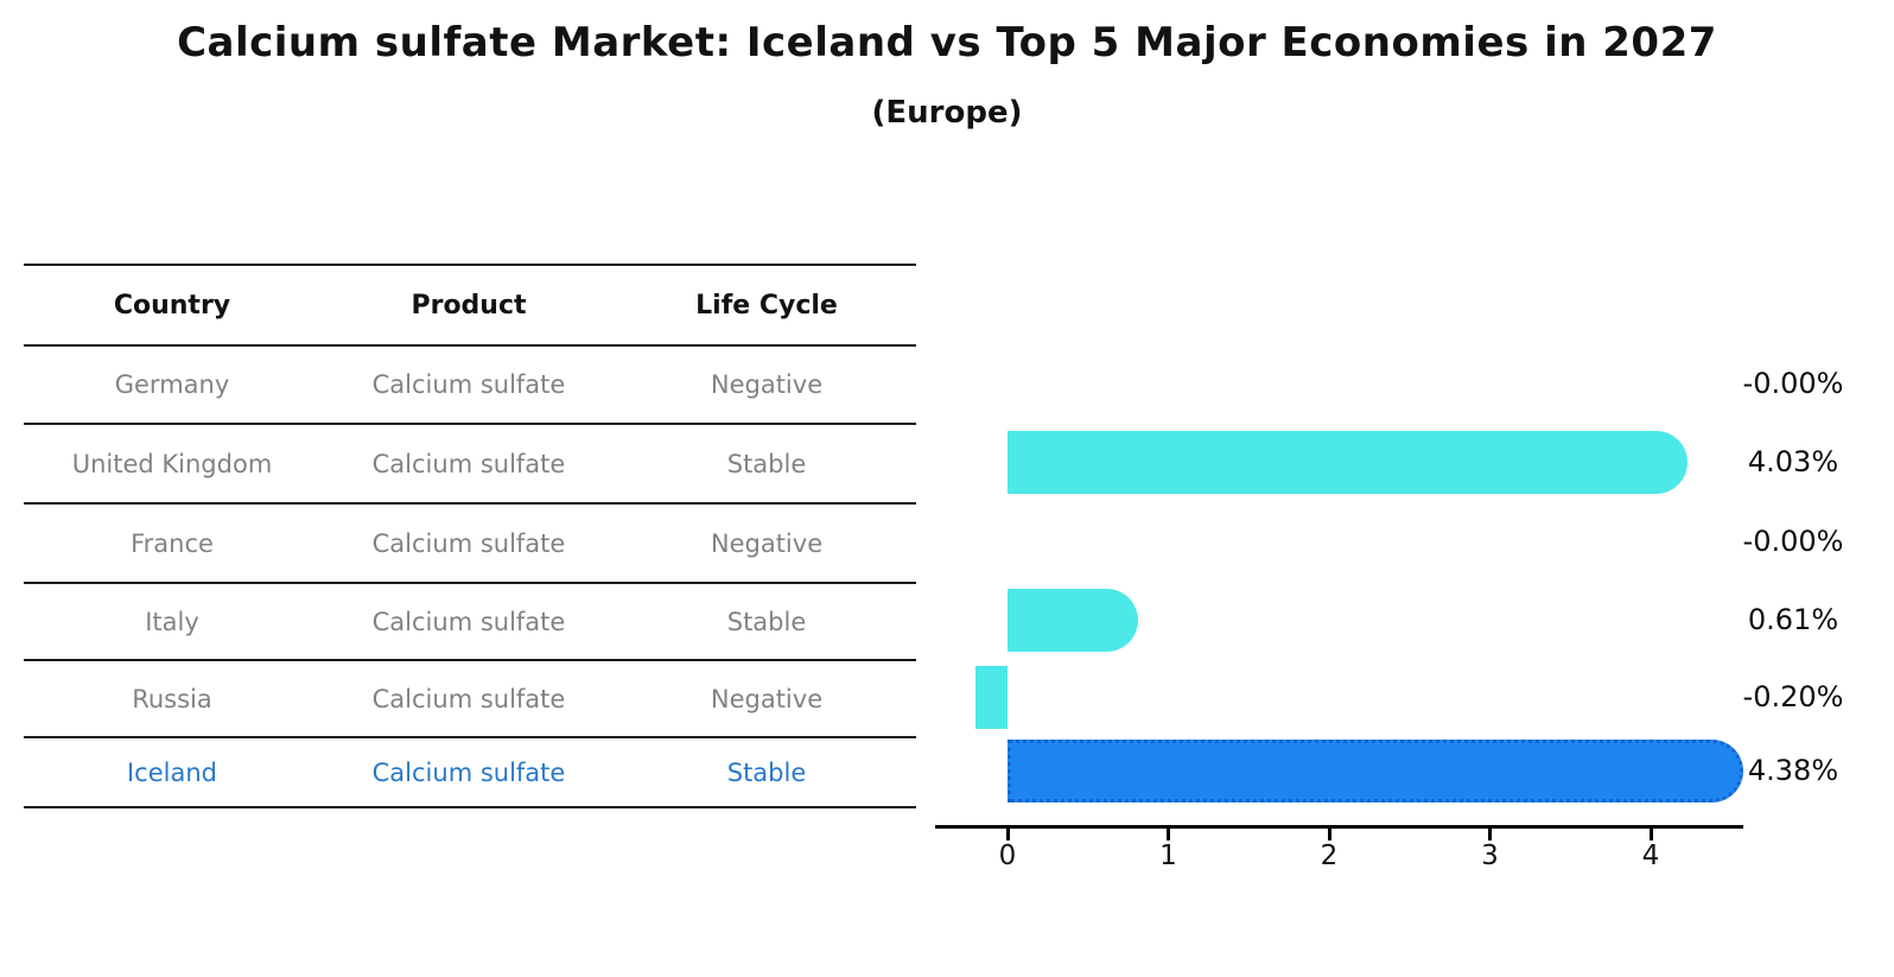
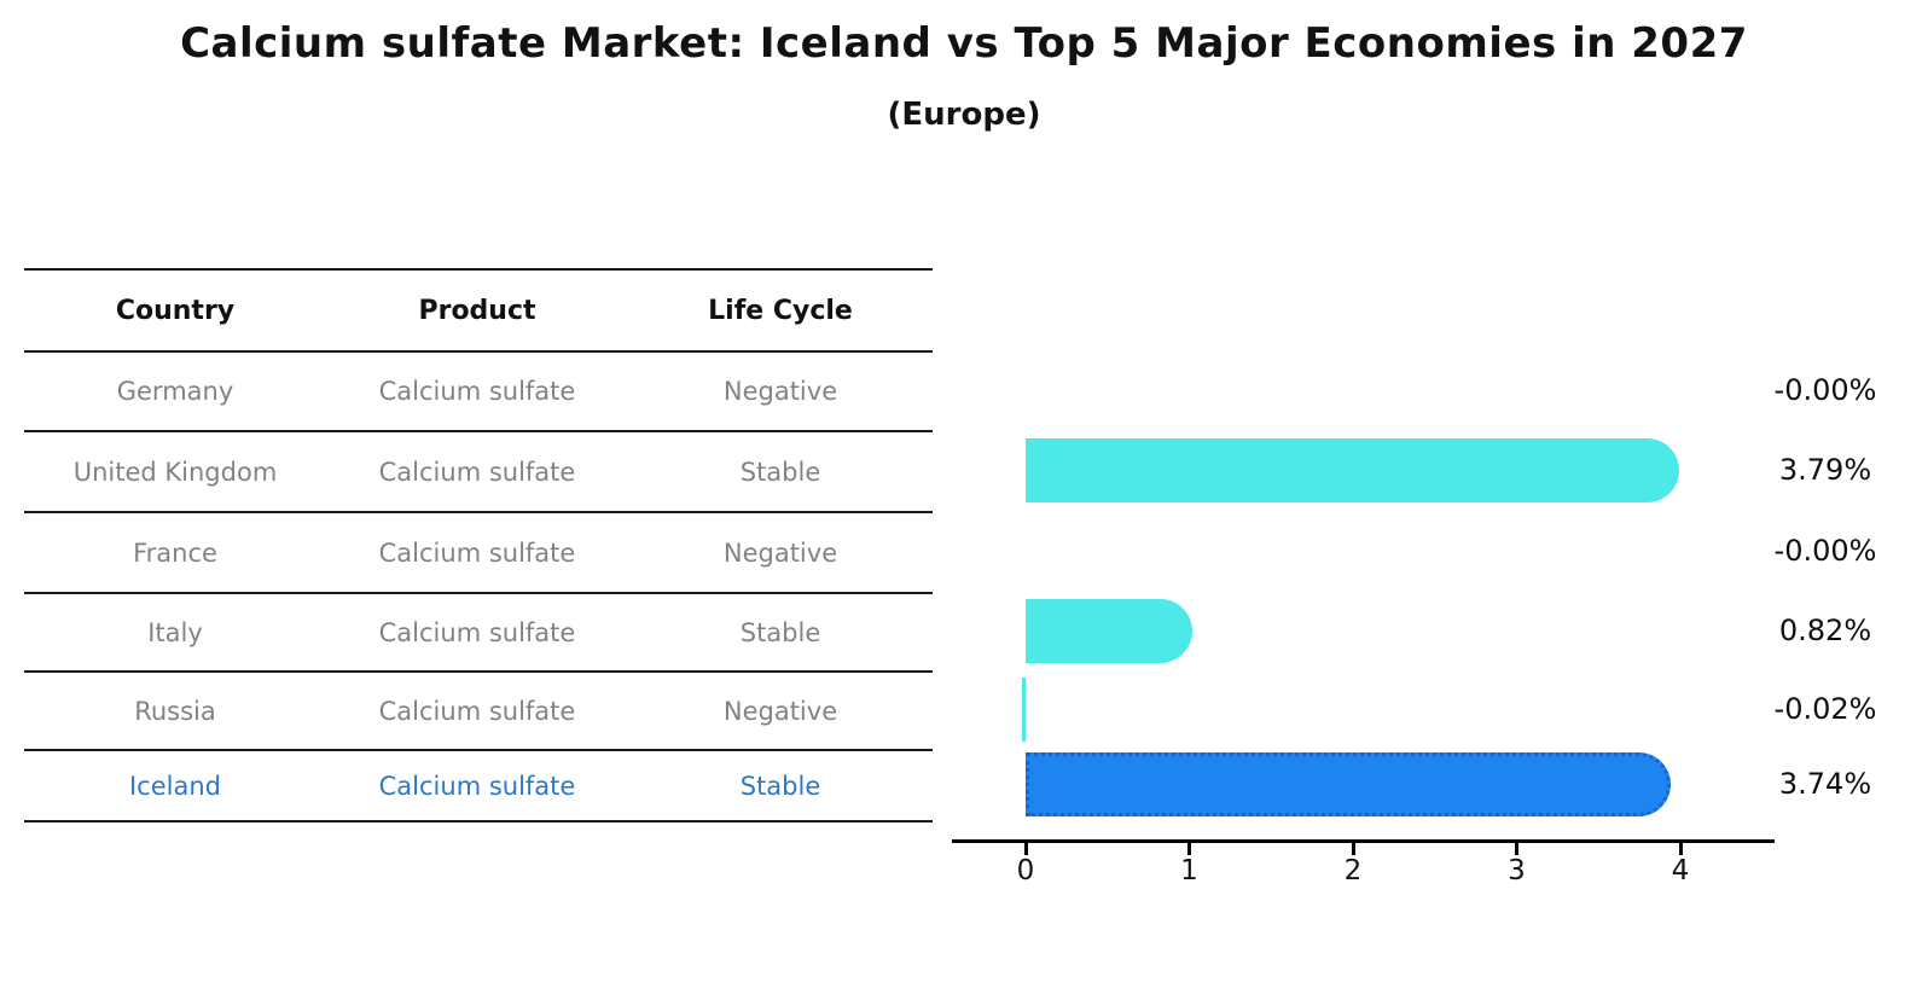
United Kingdom: 4.03% -> 3.79%
Italy: 0.61% -> 0.82%
Russia: -0.20% -> -0.02%
Iceland: 4.38% -> 3.74%
